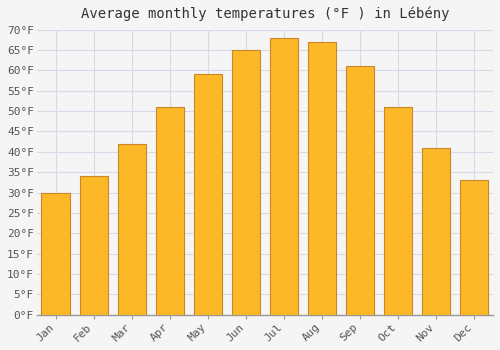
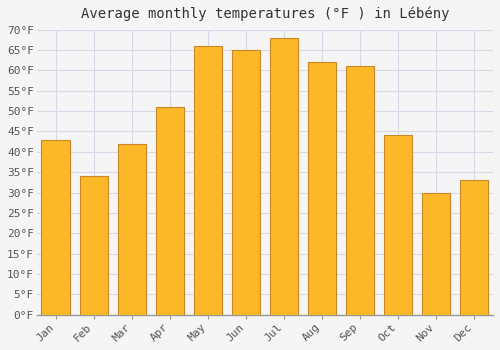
Jan: 30°F -> 43°F
May: 59°F -> 66°F
Aug: 67°F -> 62°F
Oct: 51°F -> 44°F
Nov: 41°F -> 30°F
